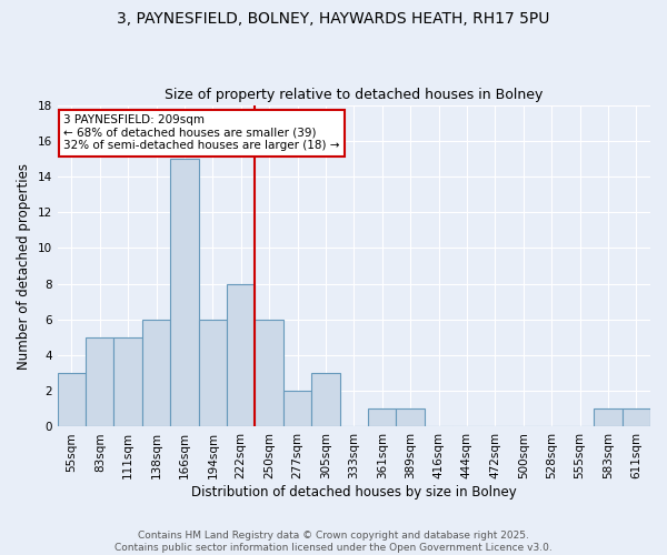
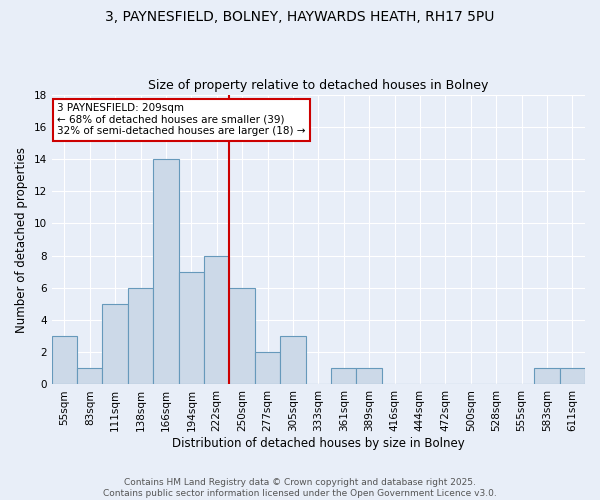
83sqm: 5 -> 1
166sqm: 15 -> 14
194sqm: 6 -> 7
